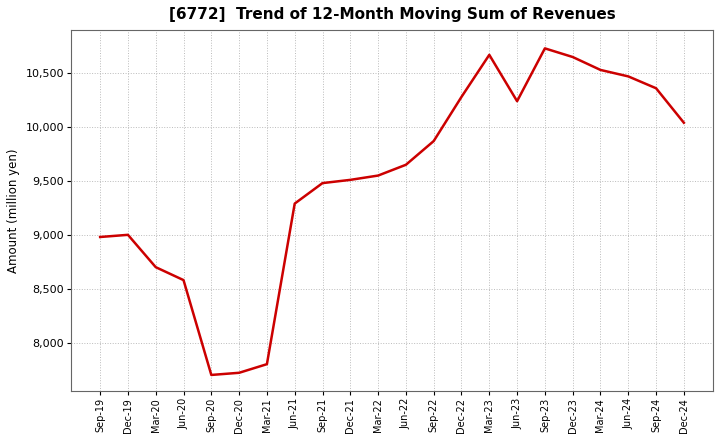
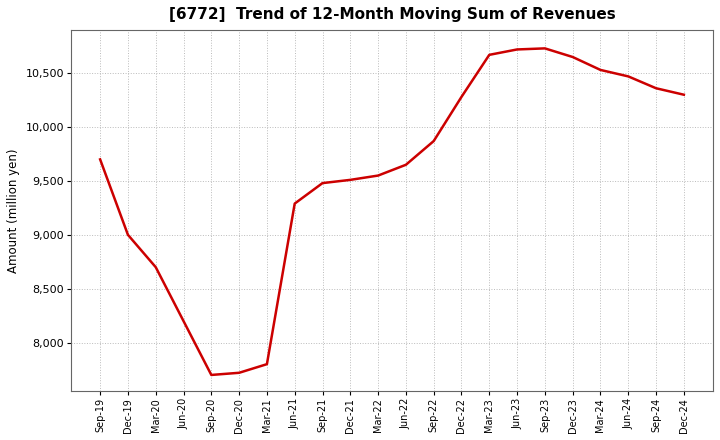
Sep-19: 8,980 -> 9,700
Jun-20: 8,580 -> 8,200
Jun-23: 10,240 -> 10,720
Dec-24: 10,040 -> 10,300
